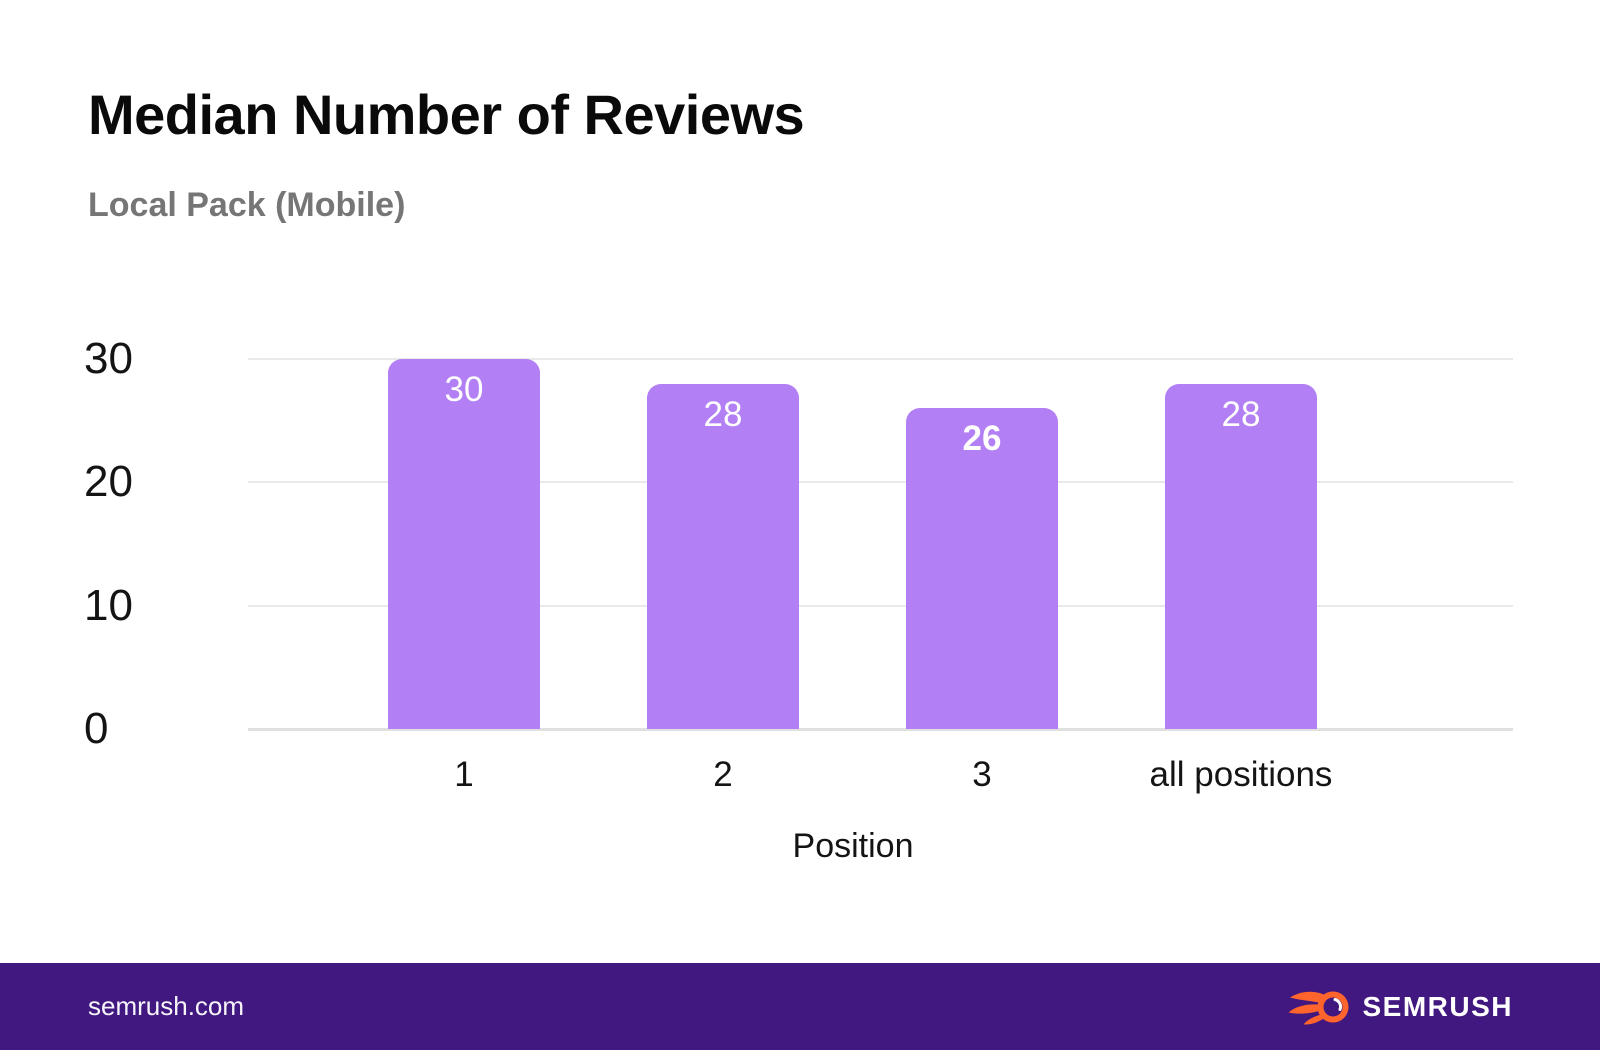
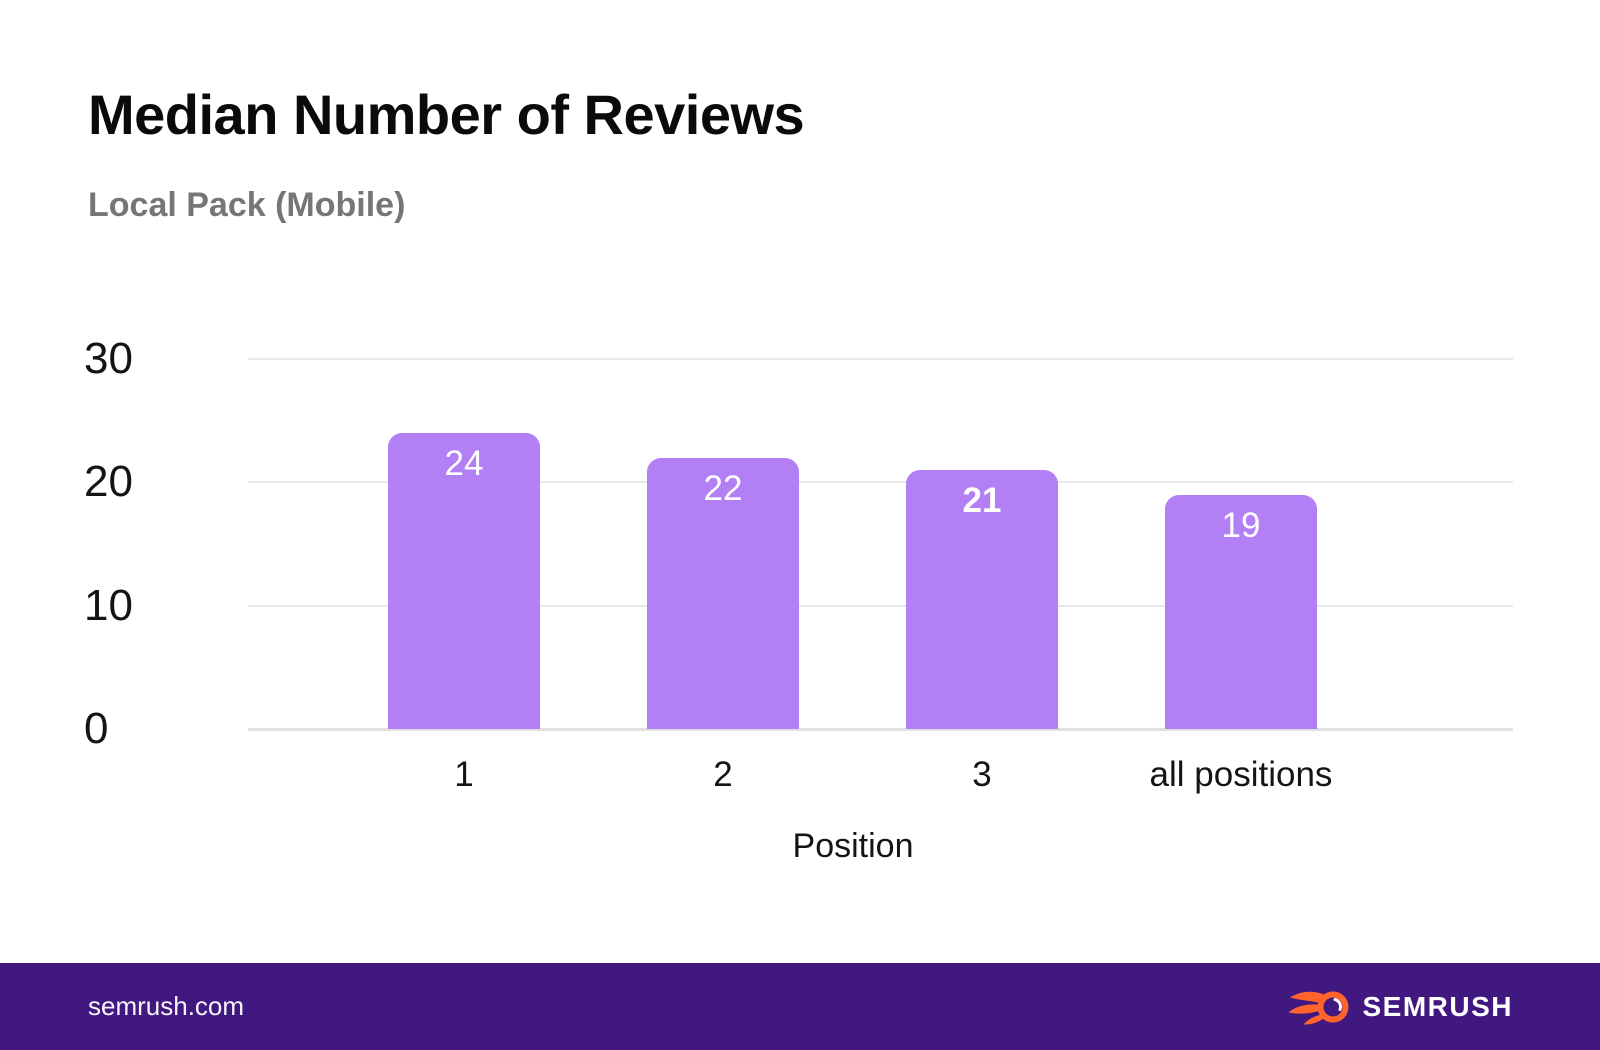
1: 30 -> 24
2: 28 -> 22
3: 26 -> 21
all positions: 28 -> 19
